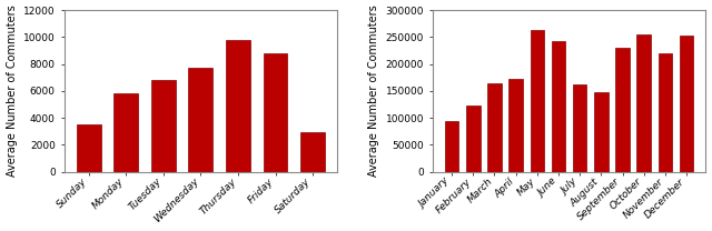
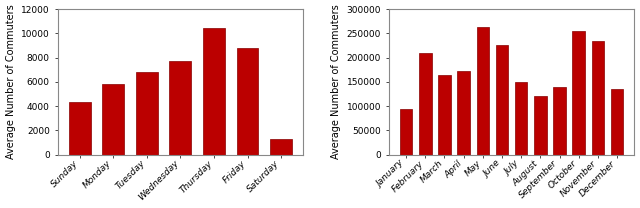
Sunday: 3500 -> 4300
Thursday: 9800 -> 10400
Saturday: 2900 -> 1300
February: 122000 -> 210000
June: 243000 -> 225000
July: 163000 -> 150000
August: 147000 -> 120000
September: 230000 -> 140000
November: 220000 -> 235000
December: 253000 -> 135000
